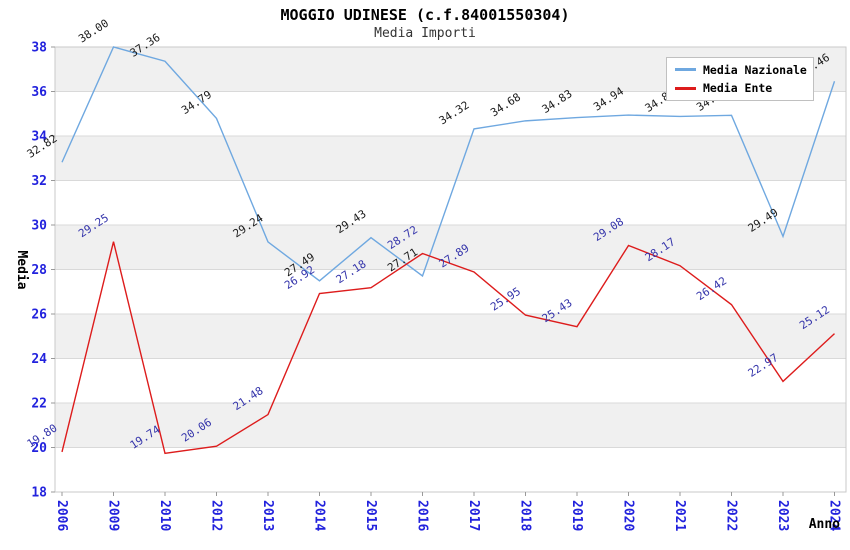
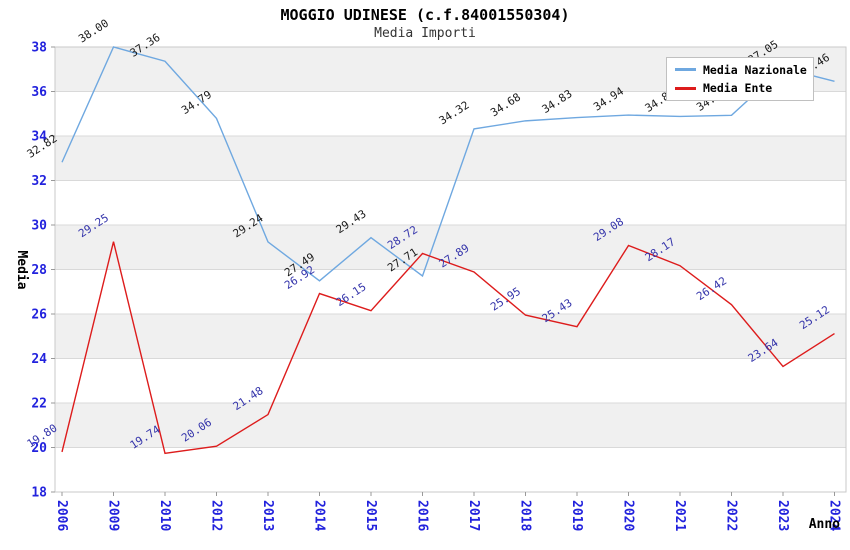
Media Ente/2015: 27.18 -> 26.15
Media Nazionale/2023: 29.49 -> 37.05
Media Ente/2023: 22.97 -> 23.64
